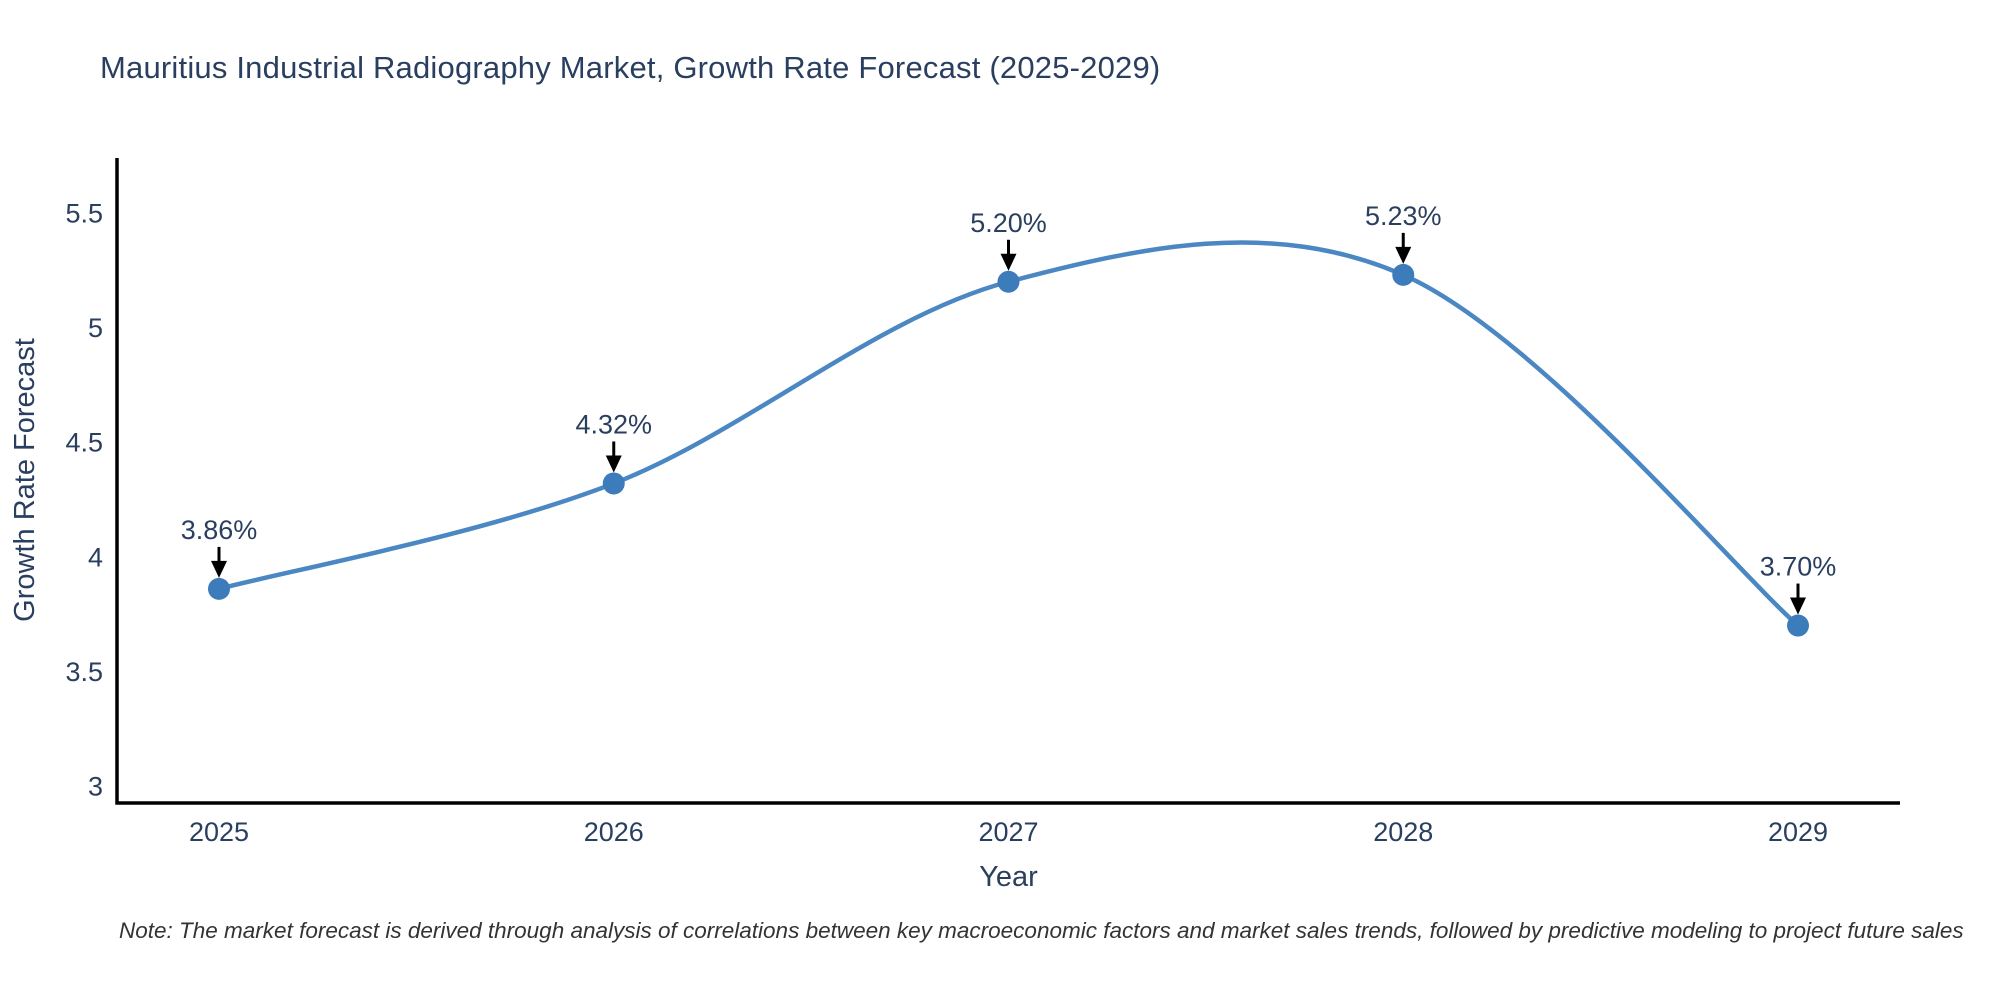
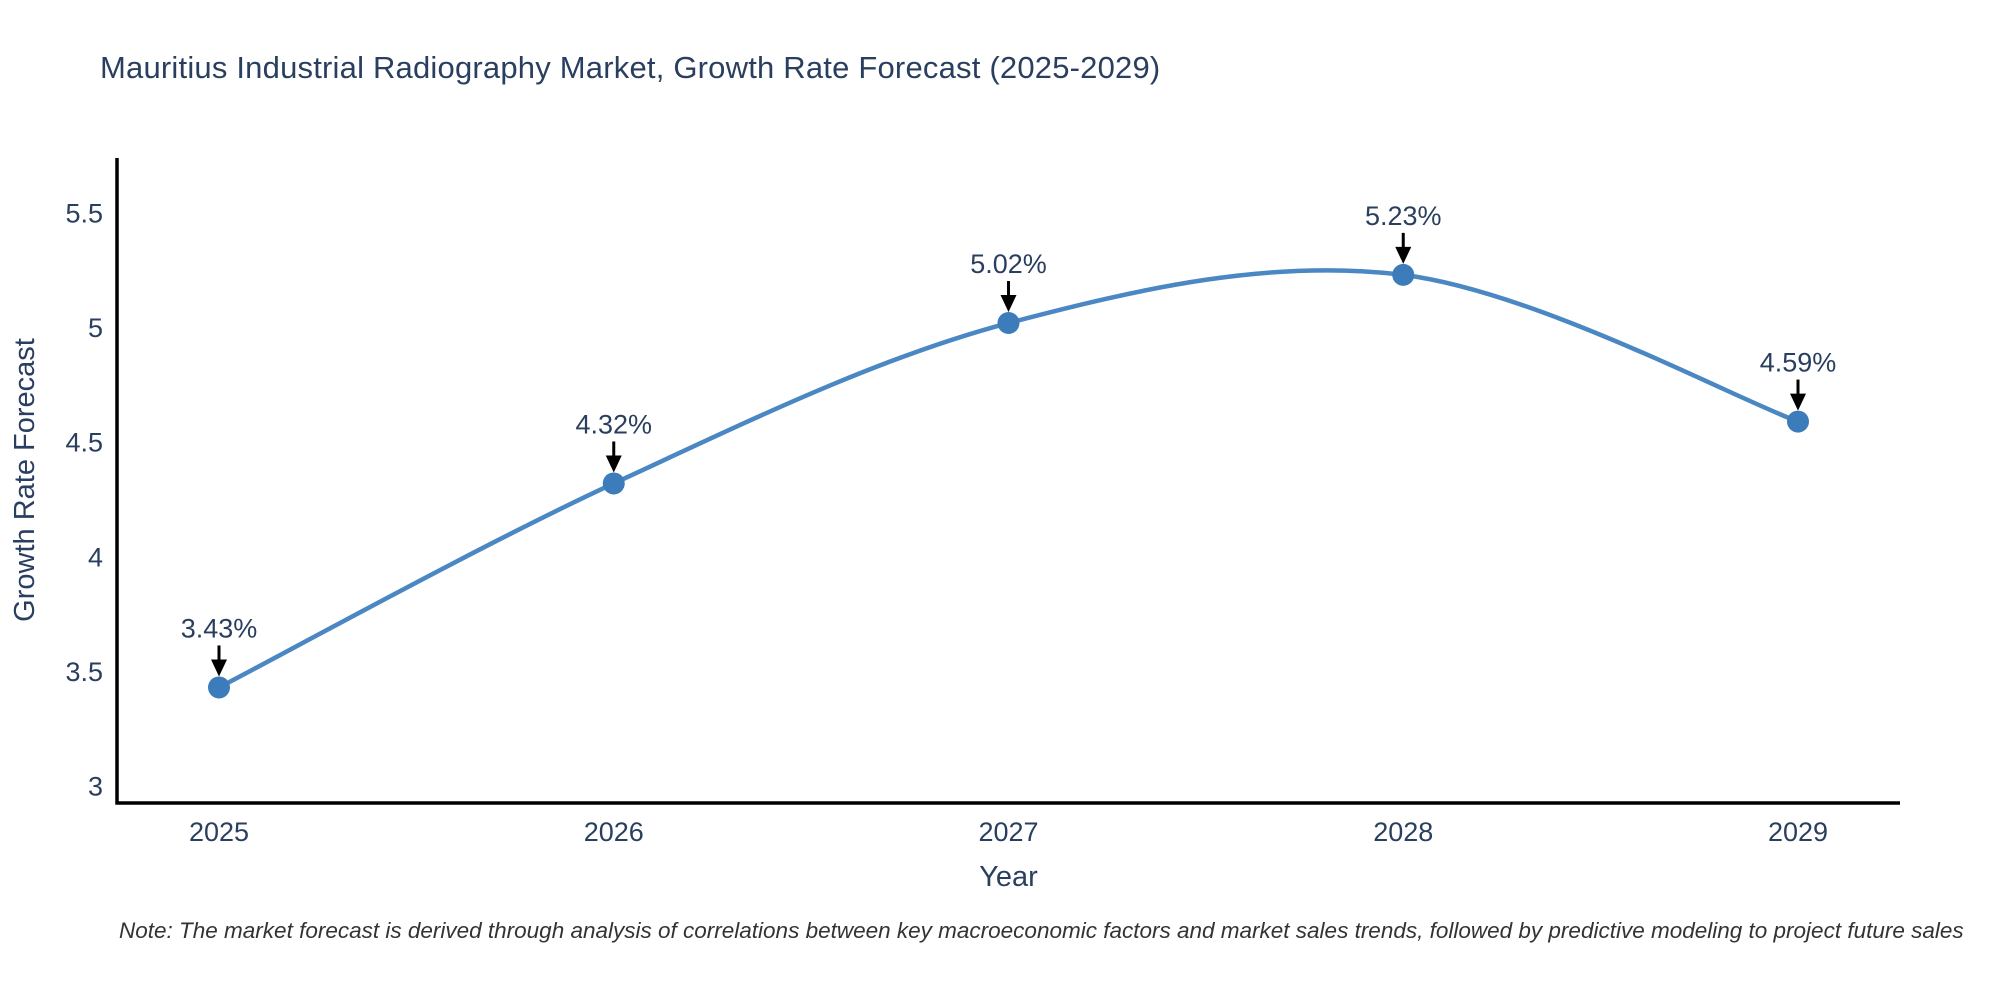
2025: 3.86% -> 3.43%
2027: 5.20% -> 5.02%
2029: 3.70% -> 4.59%
